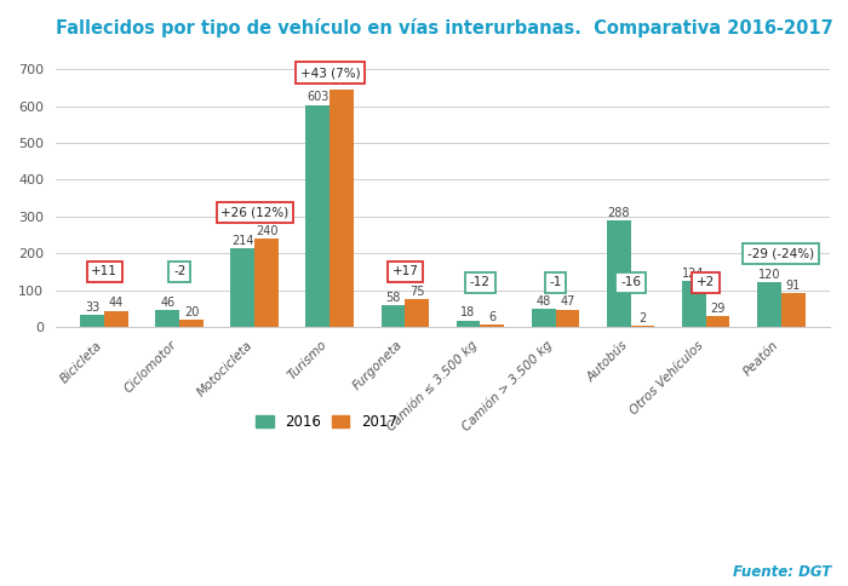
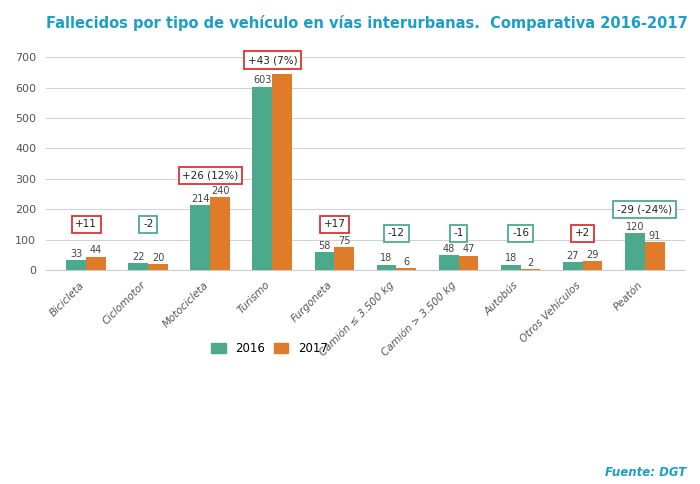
2016/Ciclomotor: 46 -> 22
2016/Autobús: 288 -> 18
2016/Otros Vehículos: 124 -> 27
